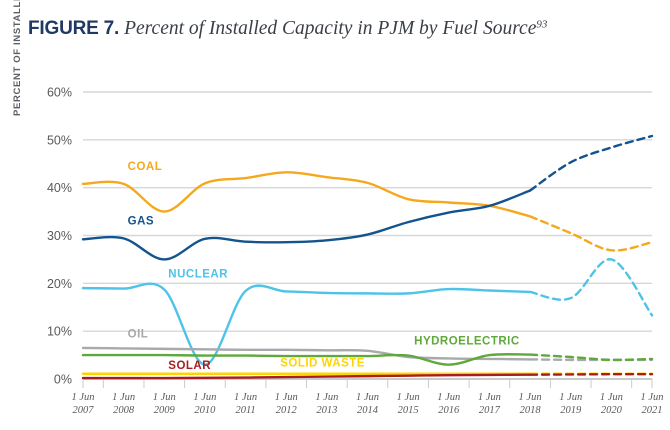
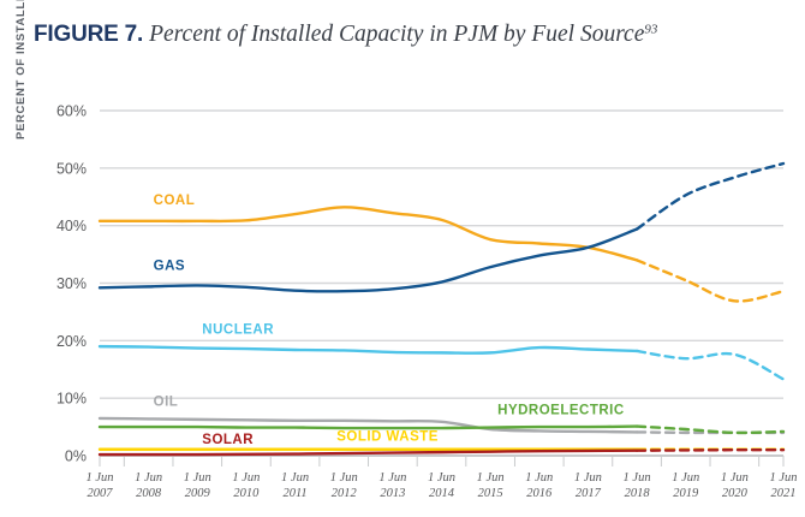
COAL/2009: 35% -> 41%
GAS/2009: 25% -> 30%
NUCLEAR/2010: 3% -> 19%
HYDROELECTRIC/2016: 3% -> 5%
NUCLEAR/2020: 25% -> 18%
